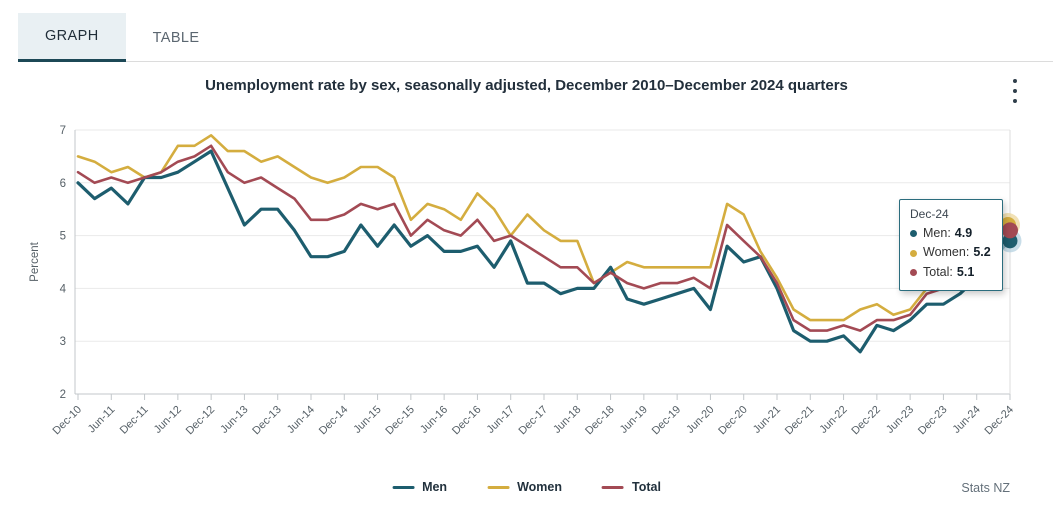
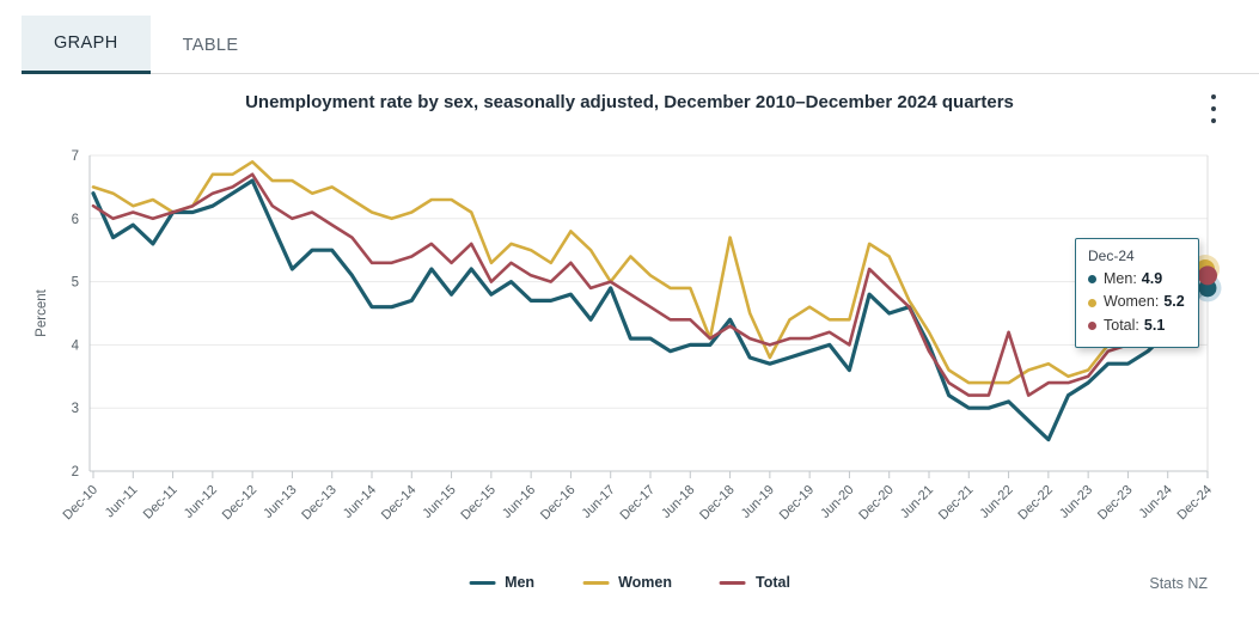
Men/Dec-10: 6.0 -> 6.4
Total/Jun-15: 5.5 -> 5.3
Women/Dec-18: 4.3 -> 5.7
Women/Jun-19: 4.4 -> 3.8
Women/Dec-19: 4.4 -> 4.6
Total/Jun-21: 4.1 -> 3.9
Total/Jun-22: 3.3 -> 4.2
Men/Dec-22: 3.3 -> 2.5
